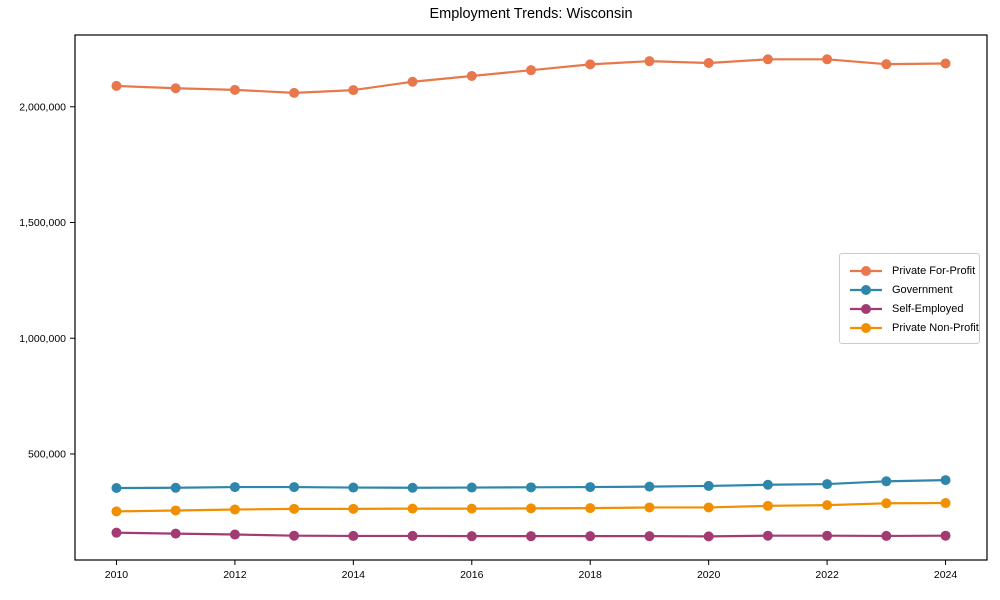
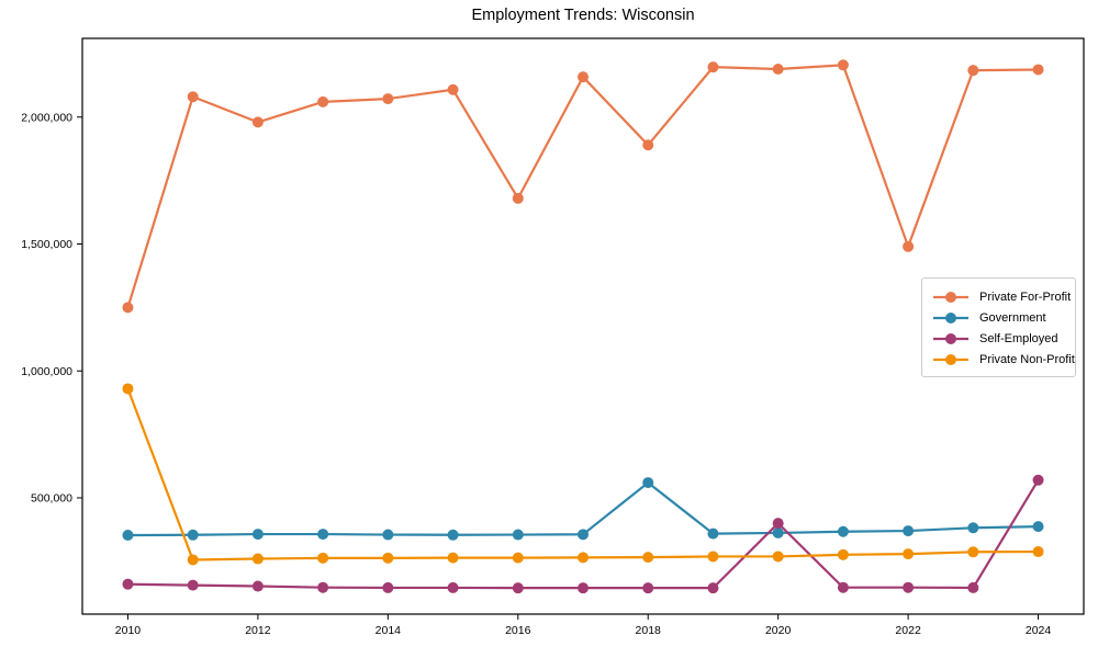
Private For-Profit/2010: 2090000 -> 1250000
Private Non-Profit/2010: 250000 -> 930000
Private For-Profit/2012: 2070000 -> 1980000
Private For-Profit/2016: 2130000 -> 1680000
Private For-Profit/2018: 2180000 -> 1890000
Government/2018: 360000 -> 560000
Self-Employed/2020: 140000 -> 400000
Private For-Profit/2022: 2200000 -> 1490000
Self-Employed/2024: 150000 -> 570000
